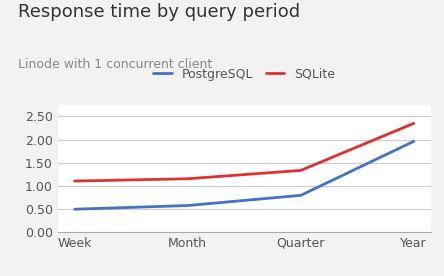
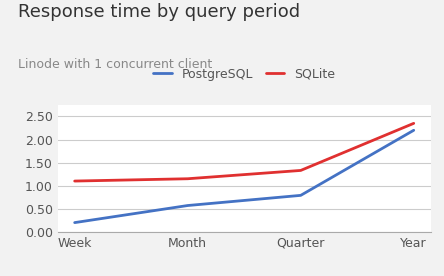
PostgreSQL/Week: 0.49 -> 0.20
PostgreSQL/Year: 1.96 -> 2.20
